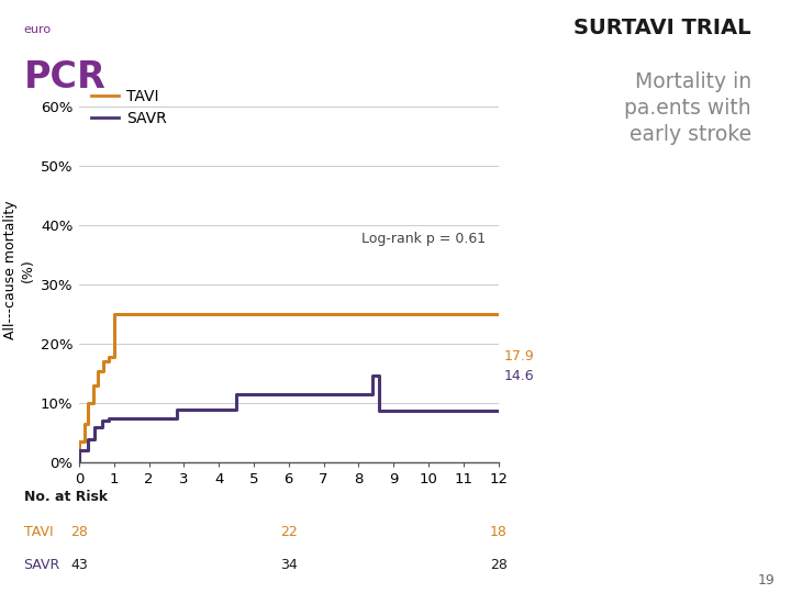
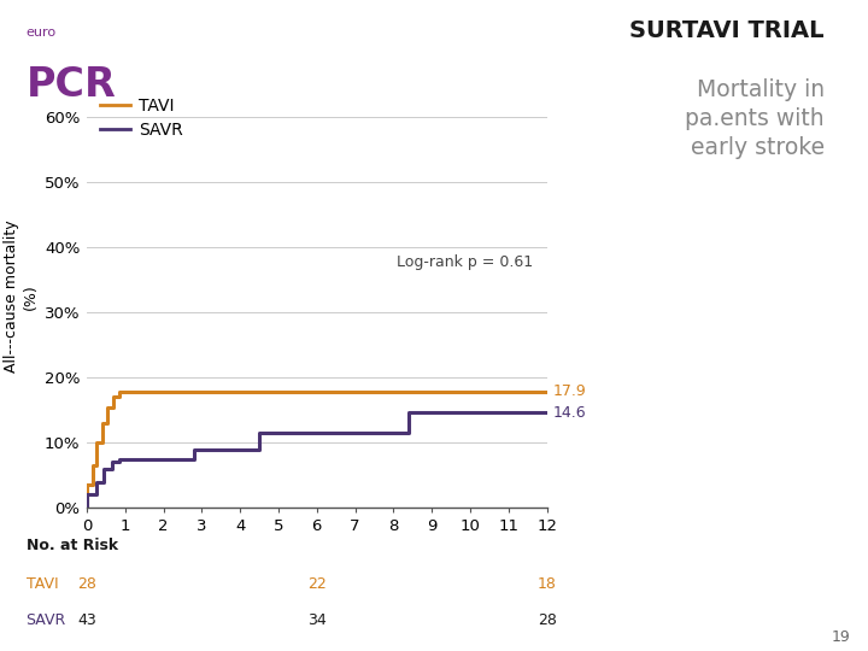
TAVI/12: 25.0% -> 17.9%
SAVR/12: 8.8% -> 14.6%
